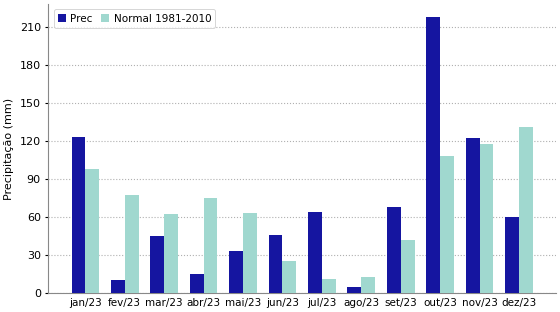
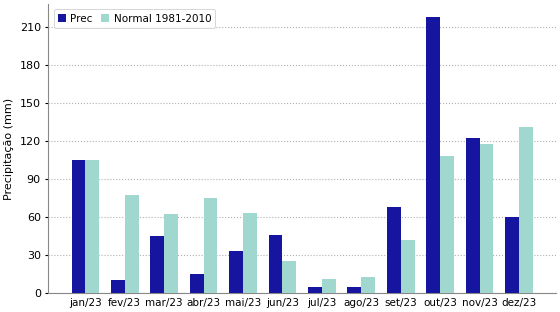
Prec/jan/23: 123 -> 105
Normal 1981-2010/jan/23: 98 -> 105
Prec/jul/23: 64 -> 5
